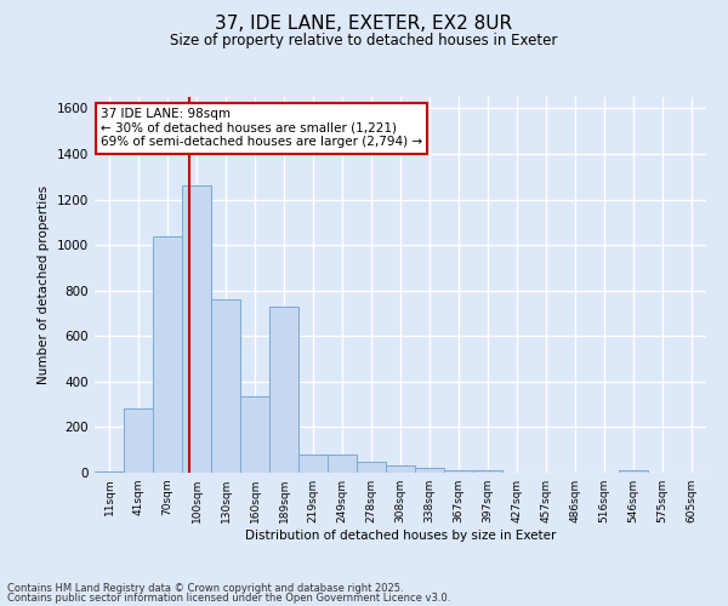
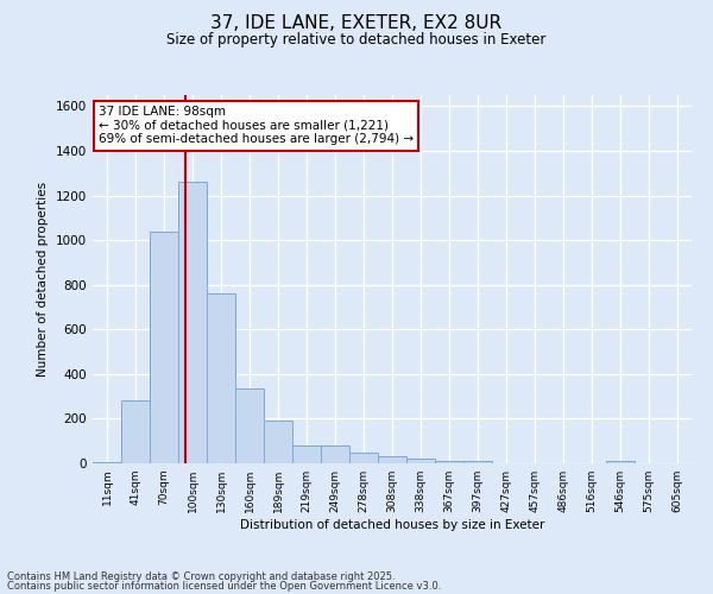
189sqm: 730 -> 190
